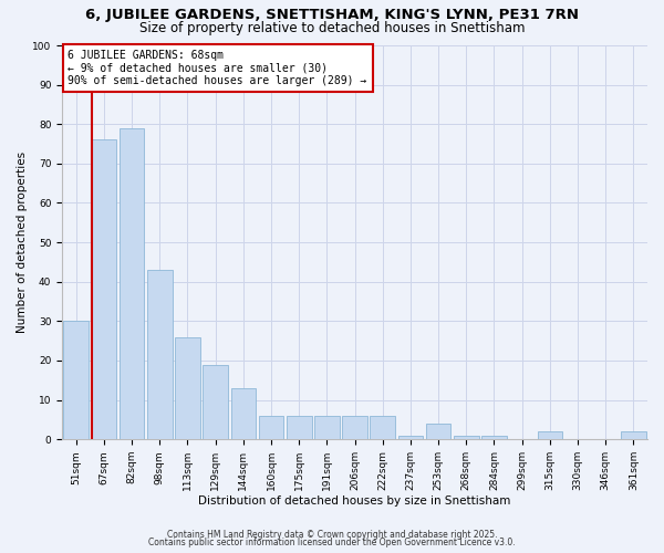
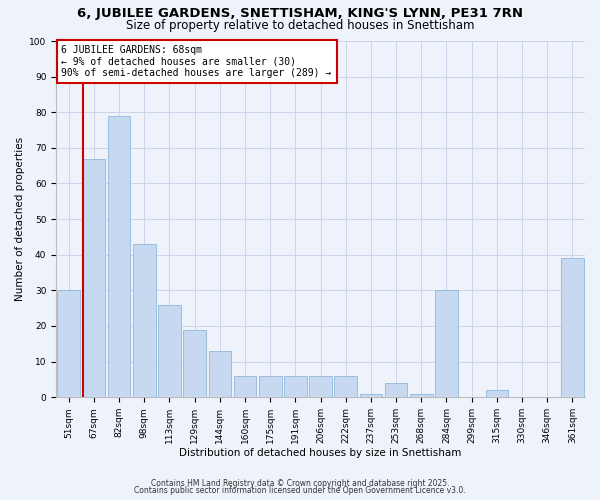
67sqm: 76 -> 67
284sqm: 1 -> 30
361sqm: 2 -> 39
